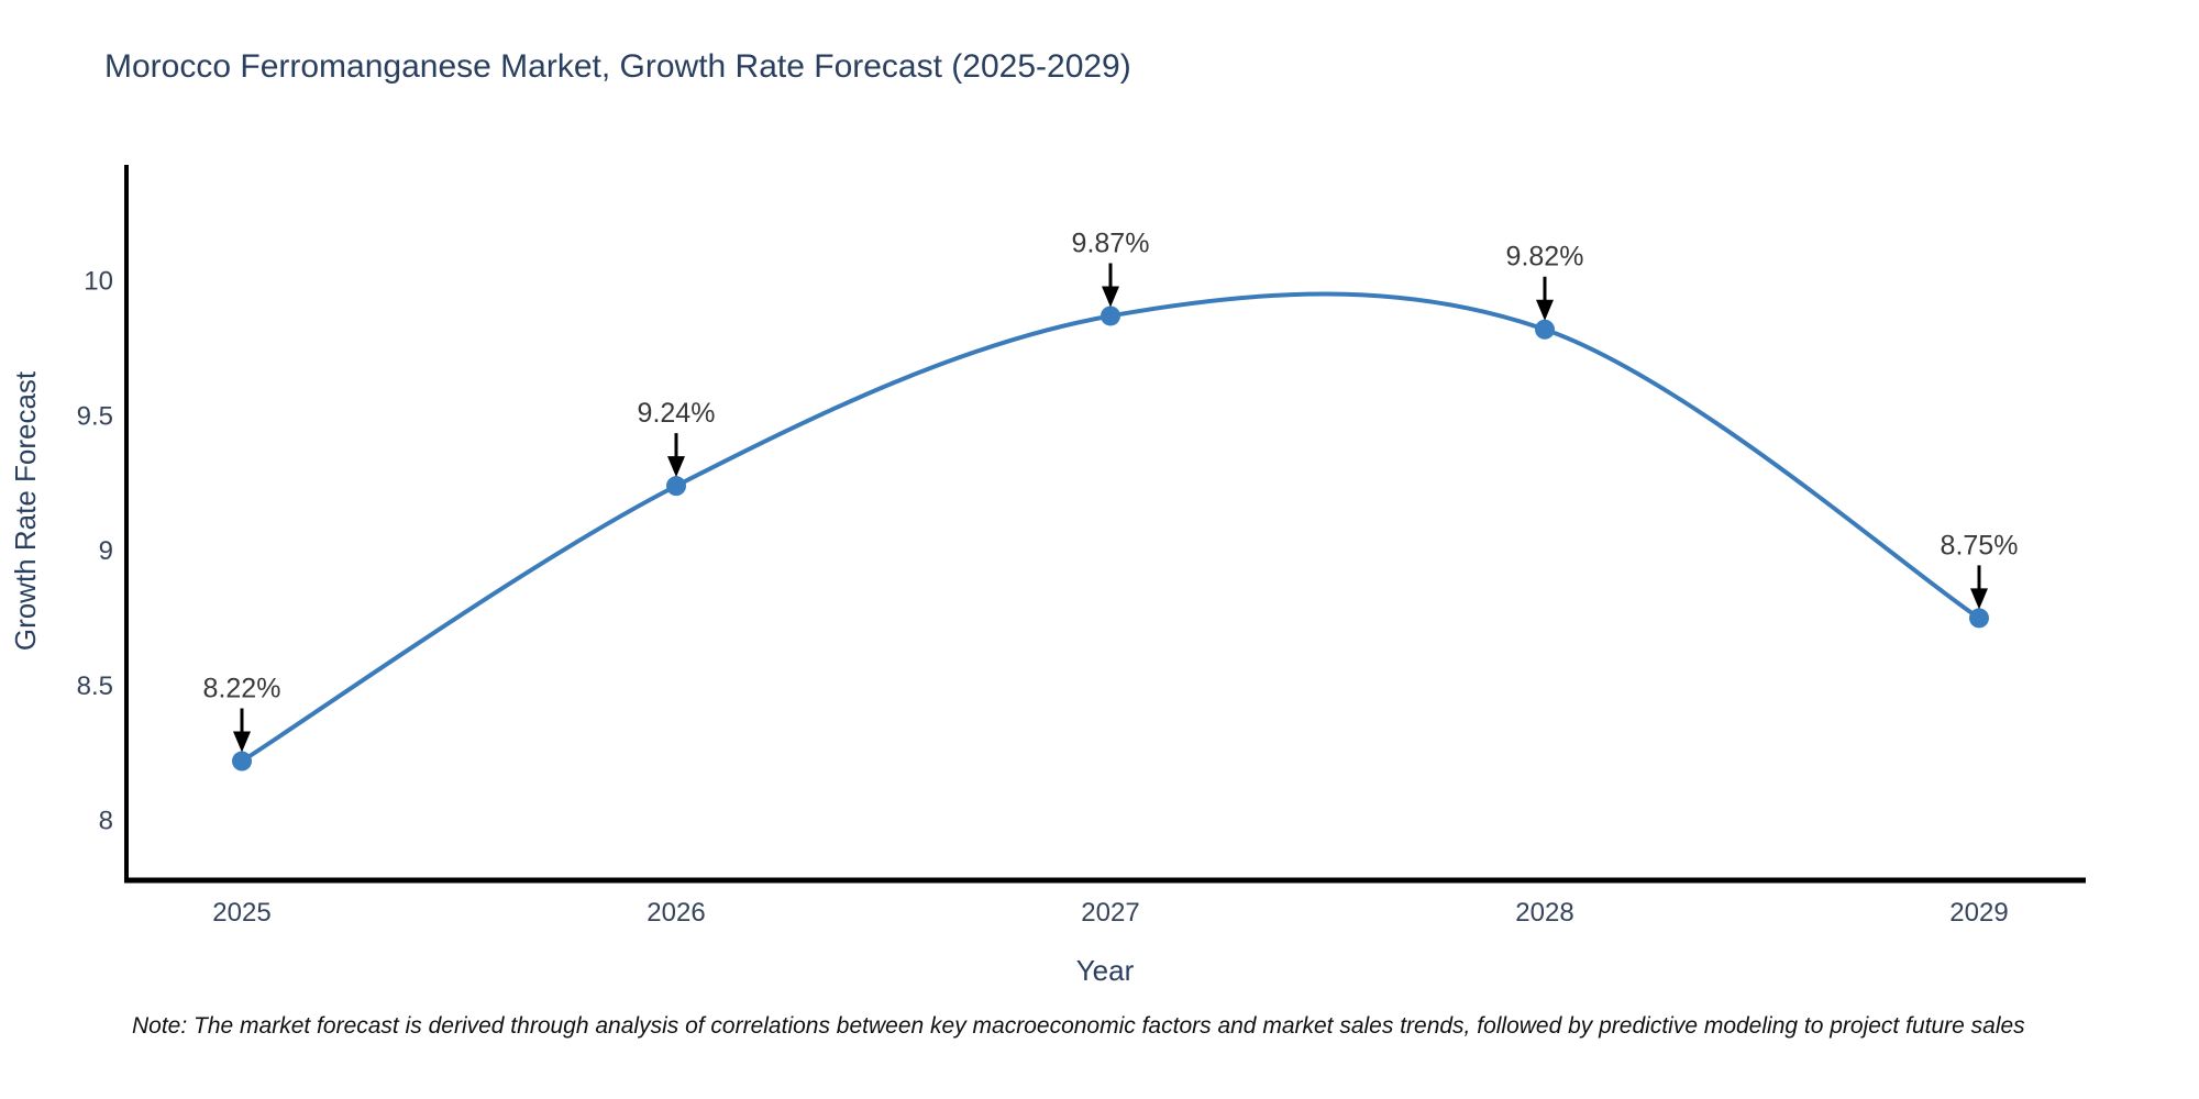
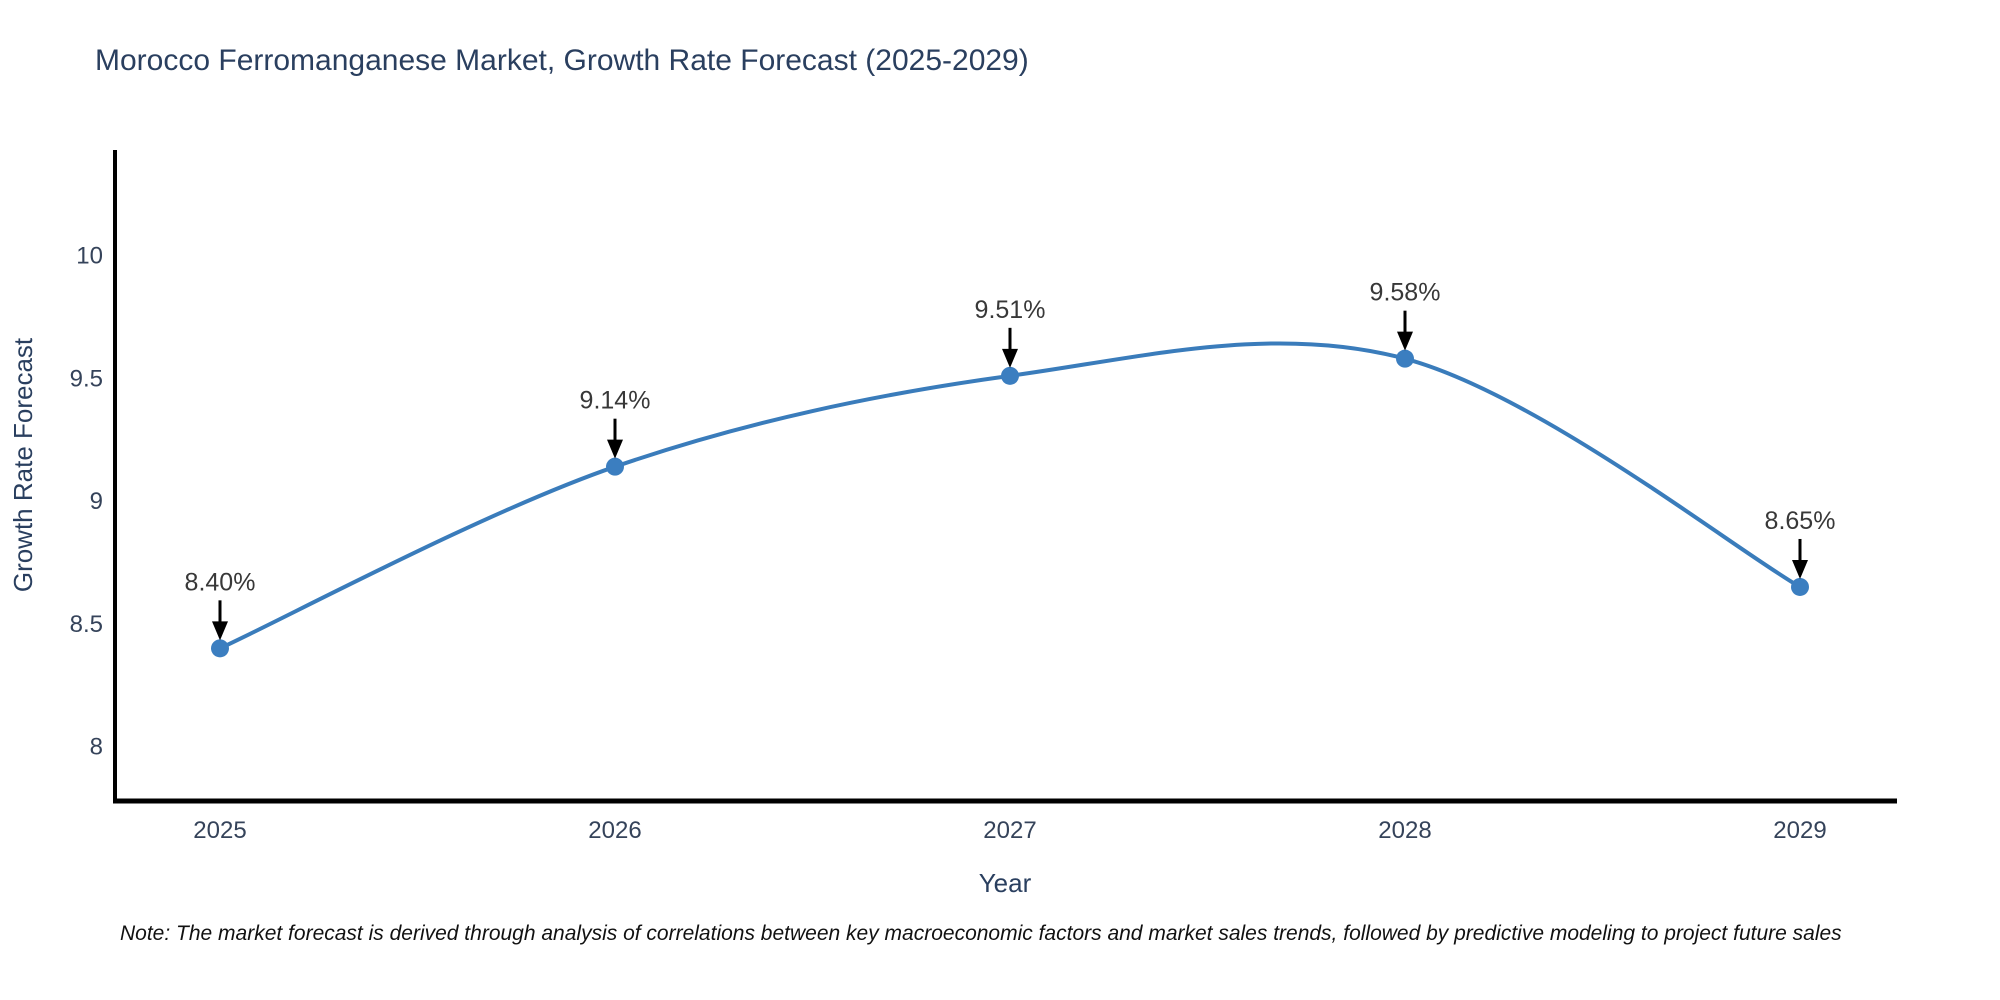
2025: 8.22% -> 8.40%
2026: 9.24% -> 9.14%
2027: 9.87% -> 9.51%
2028: 9.82% -> 9.58%
2029: 8.75% -> 8.65%
